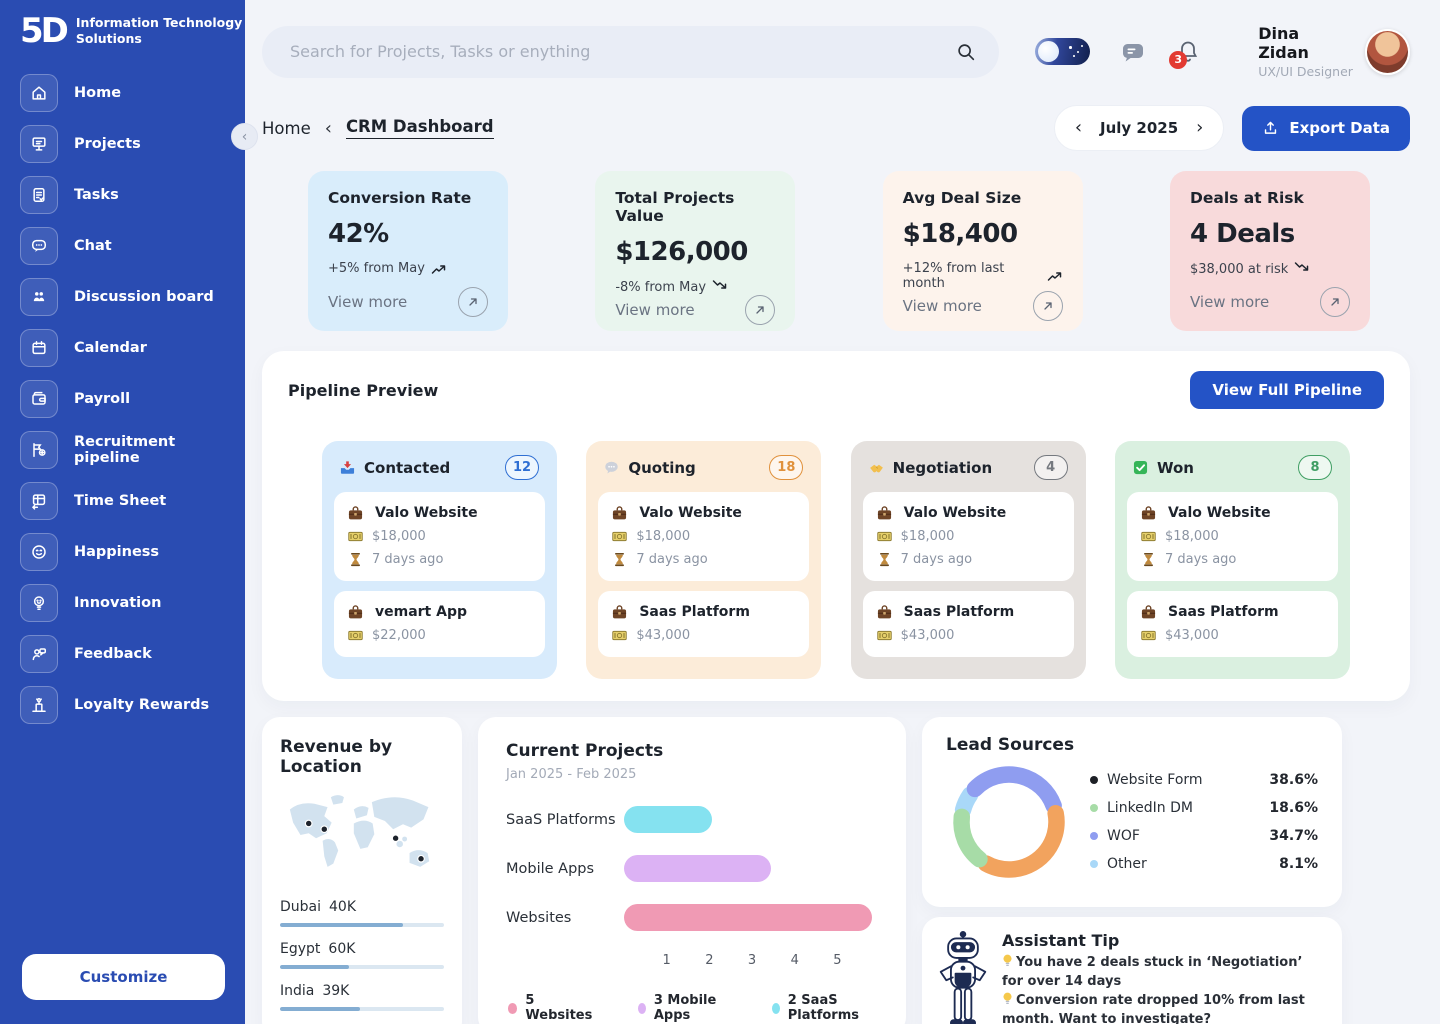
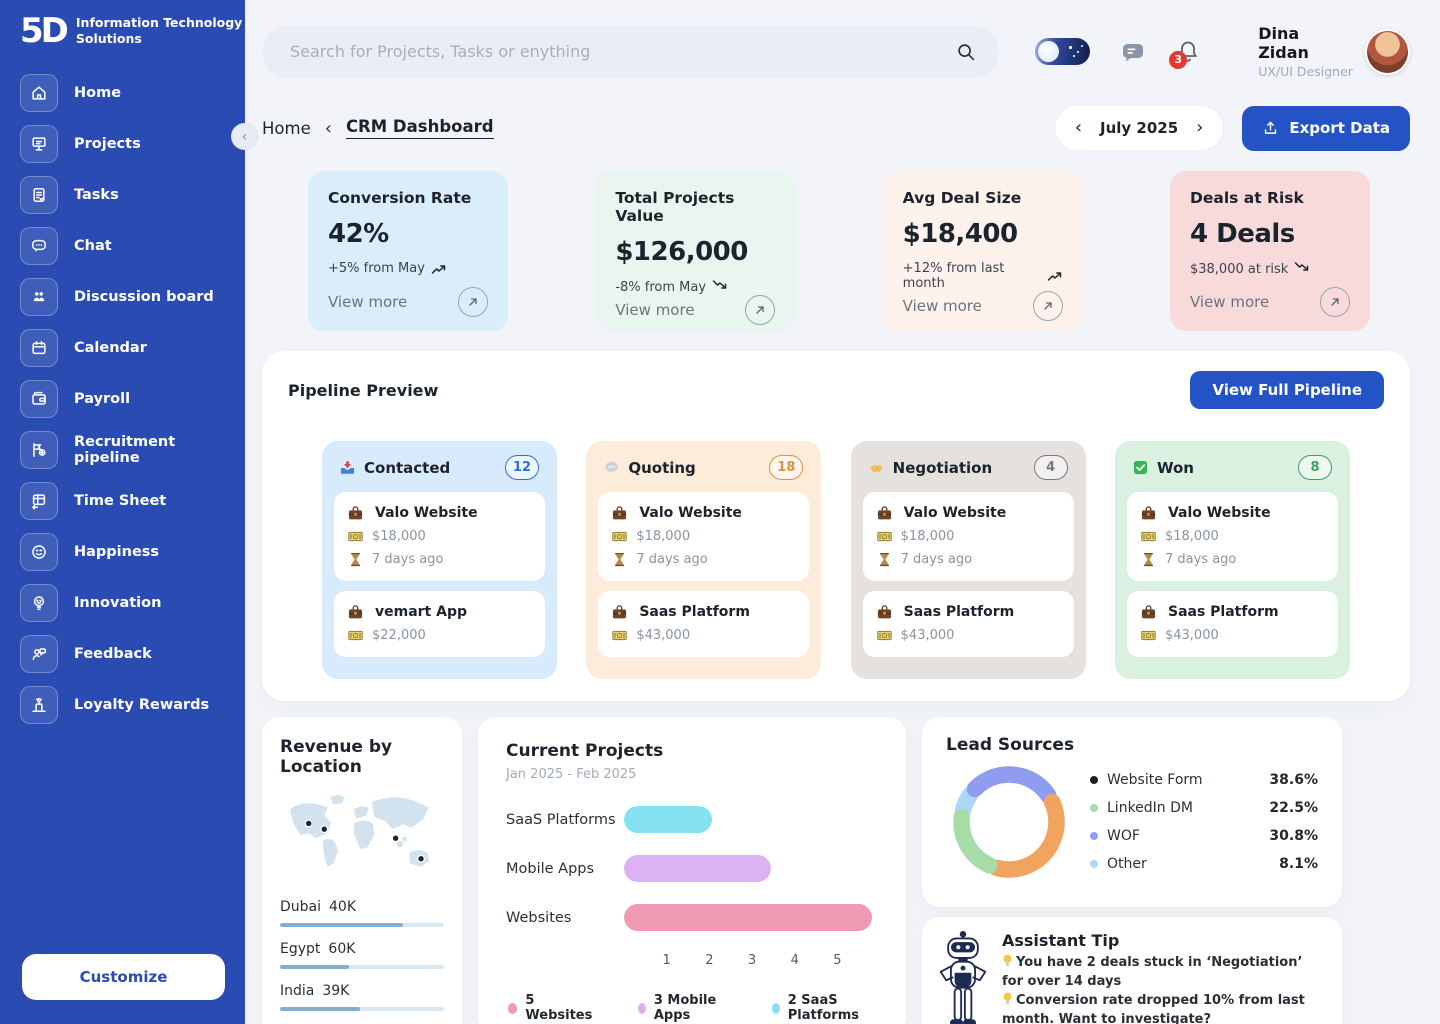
Lead Sources/LinkedIn DM: 18.6% -> 22.5%
Lead Sources/WOF: 34.7% -> 30.8%
